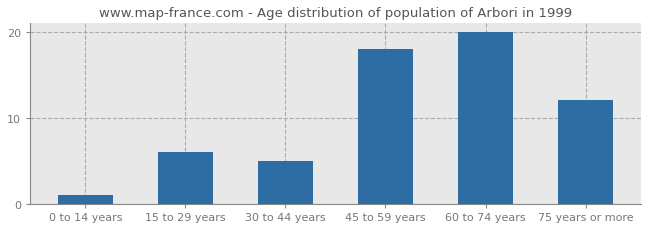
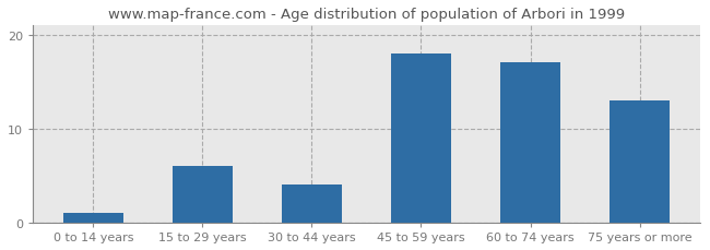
30 to 44 years: 5 -> 4
60 to 74 years: 20 -> 17
75 years or more: 12 -> 13
